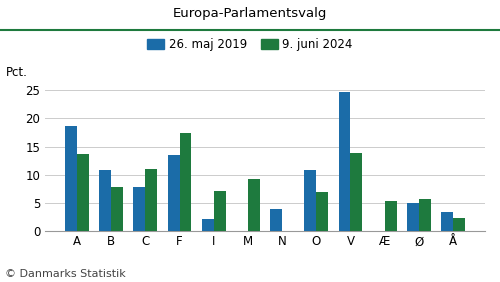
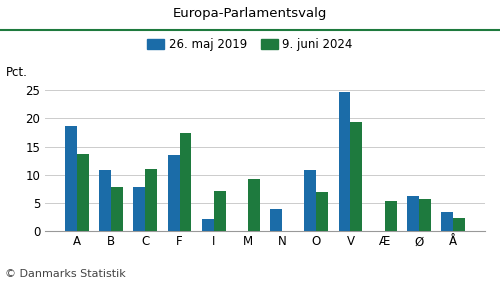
9. juni 2024/V: 13.9 -> 19.4
26. maj 2019/Ø: 5.0 -> 6.2
